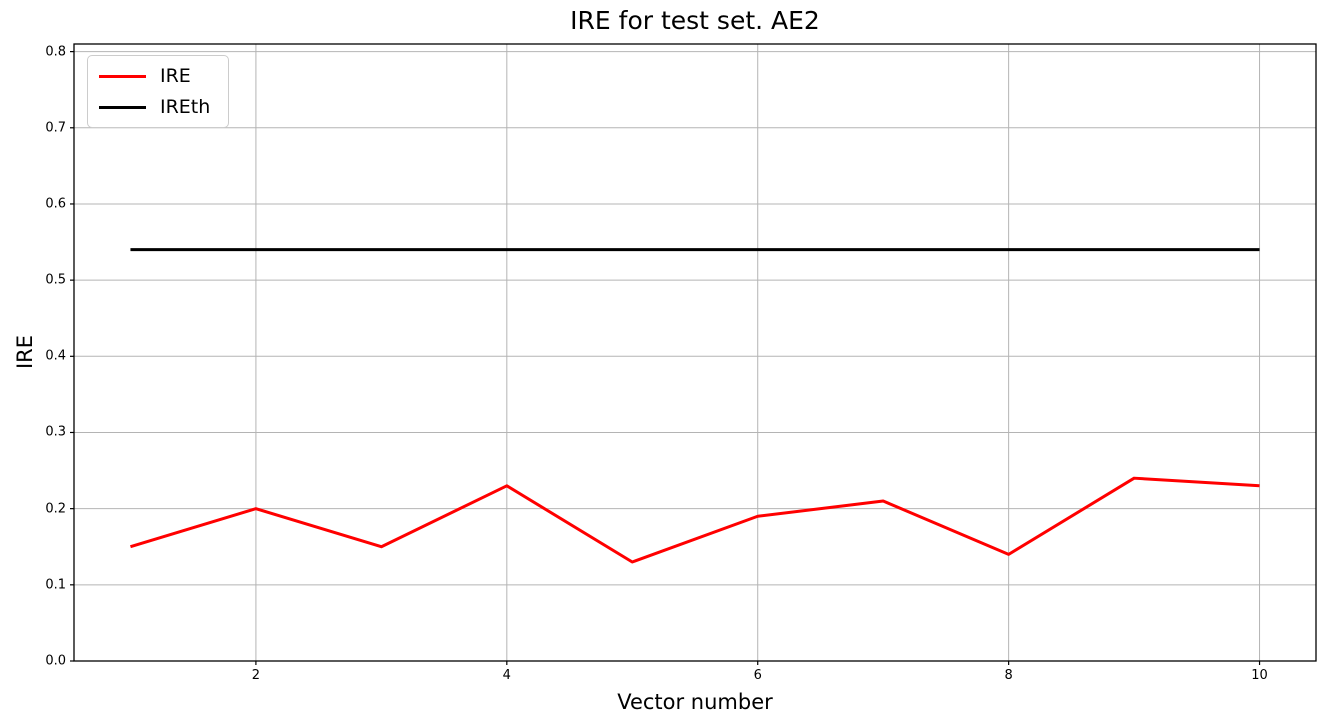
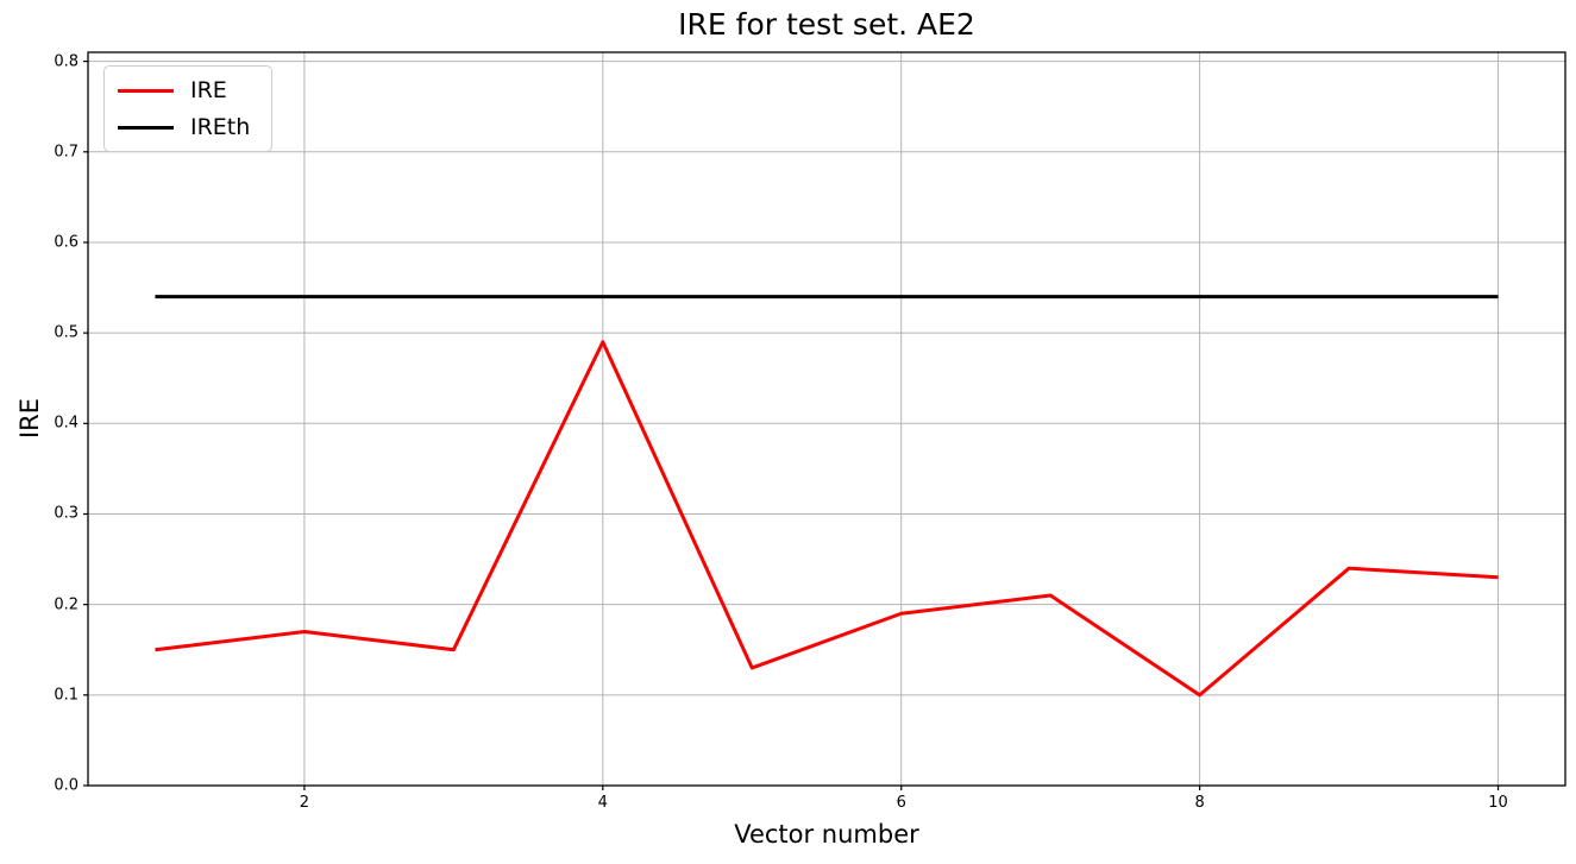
IRE/2: 0.20 -> 0.17
IRE/4: 0.23 -> 0.49
IRE/8: 0.14 -> 0.10
